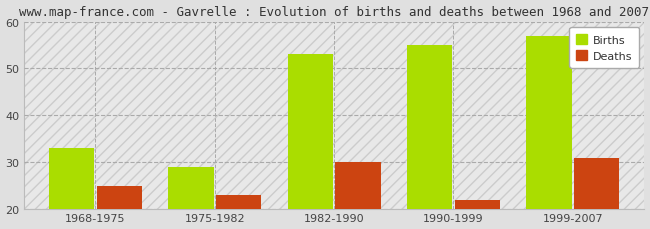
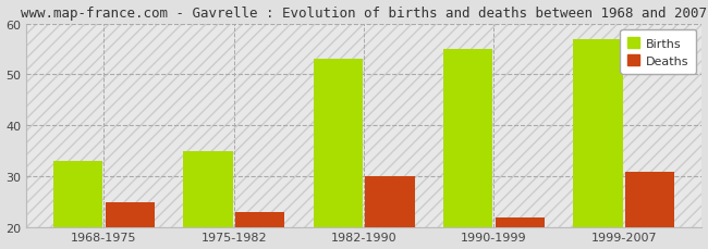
Births/1975-1982: 29 -> 35
